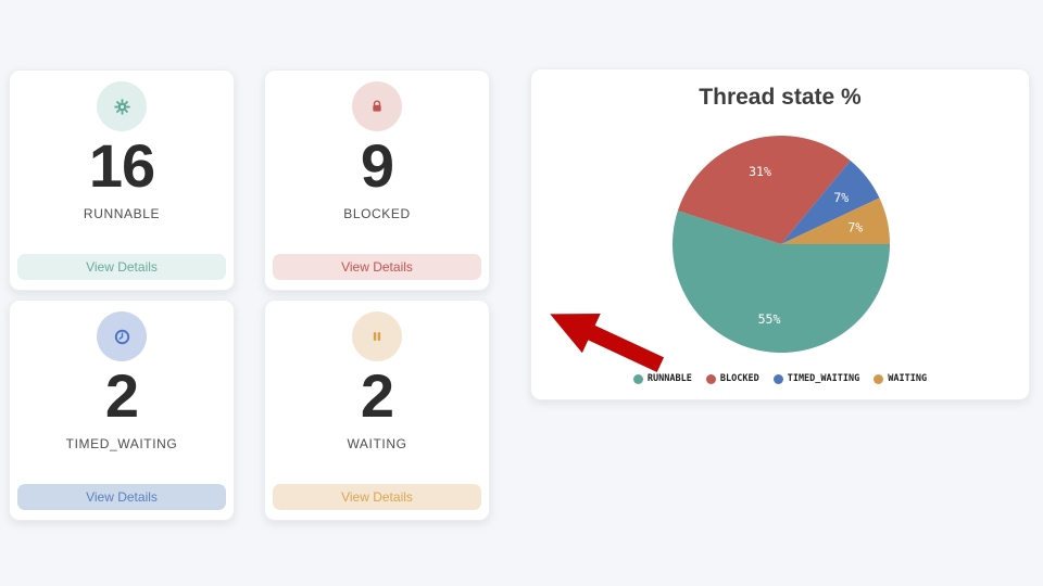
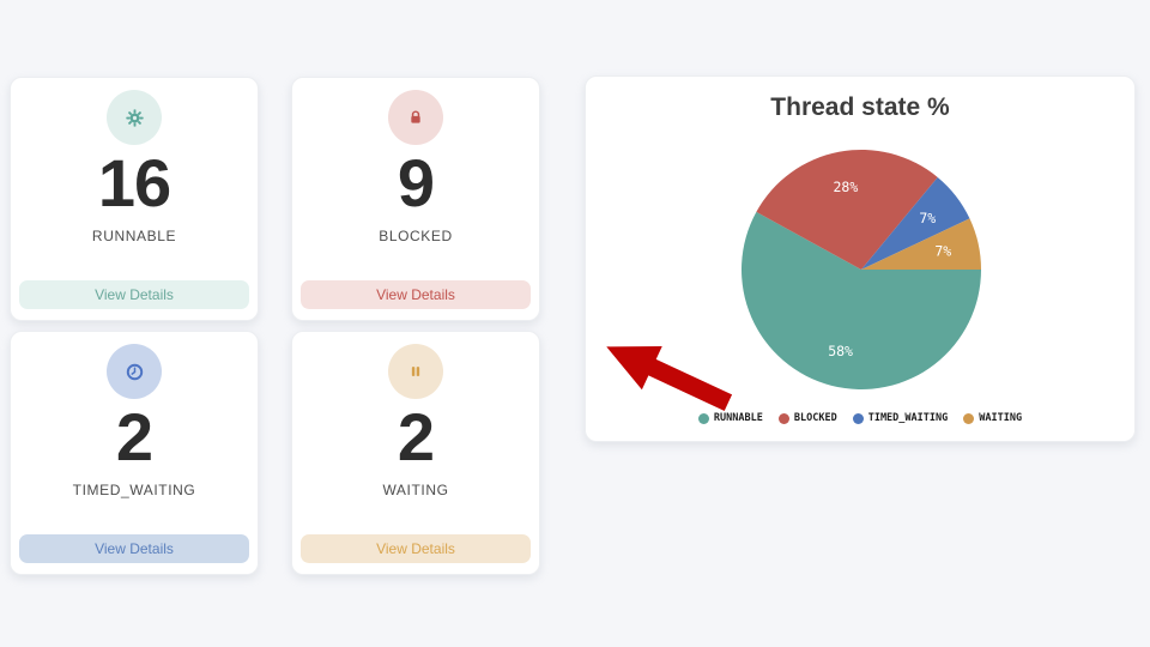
RUNNABLE: 55% -> 58%
BLOCKED: 31% -> 28%
